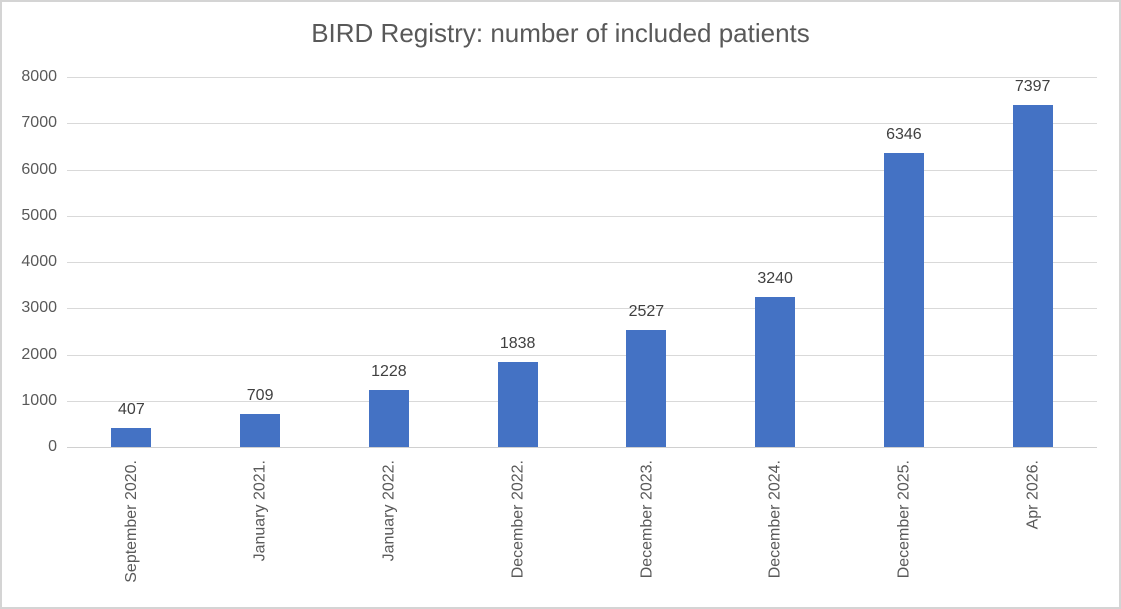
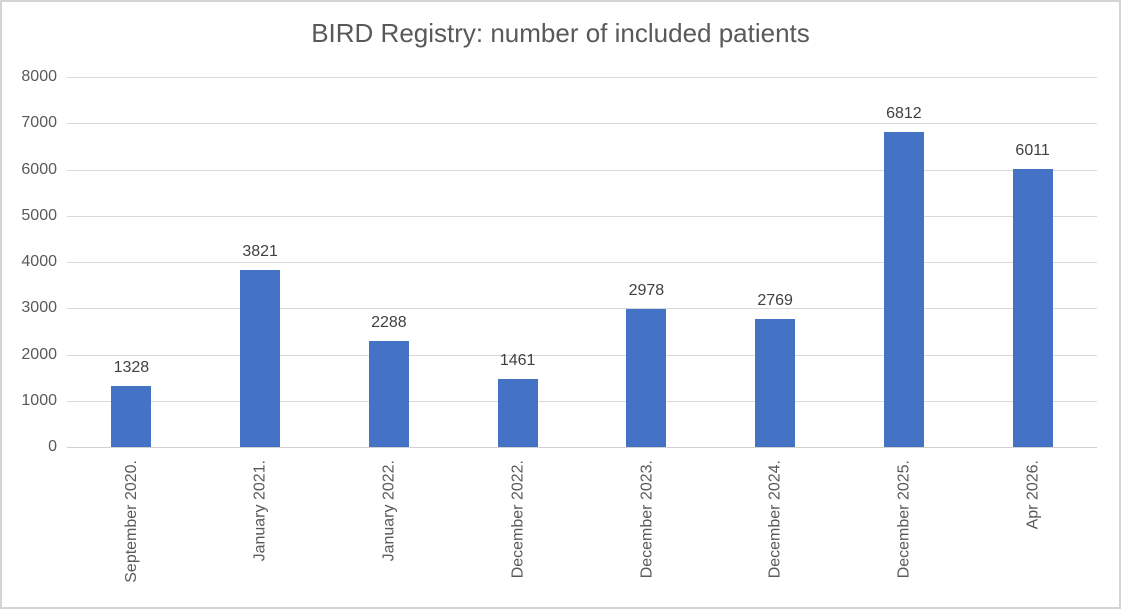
September 2020.: 407 -> 1328
January 2021.: 709 -> 3821
January 2022.: 1228 -> 2288
December 2022.: 1838 -> 1461
December 2023.: 2527 -> 2978
December 2024.: 3240 -> 2769
December 2025.: 6346 -> 6812
Apr 2026.: 7397 -> 6011
